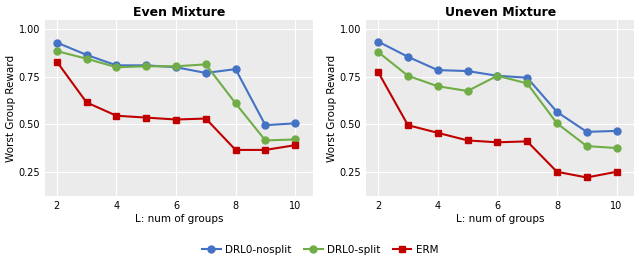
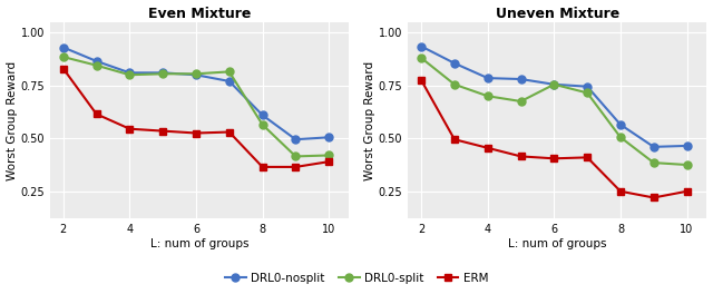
Even Mixture/DRL0-nosplit/8: 0.79 -> 0.61
Even Mixture/DRL0-split/8: 0.61 -> 0.56
